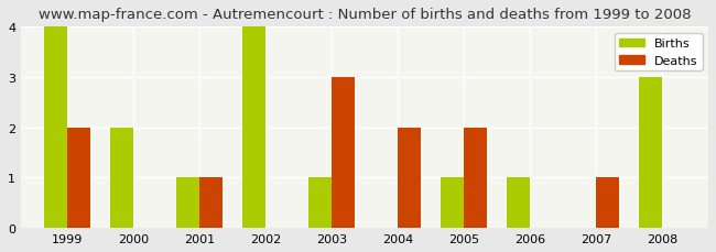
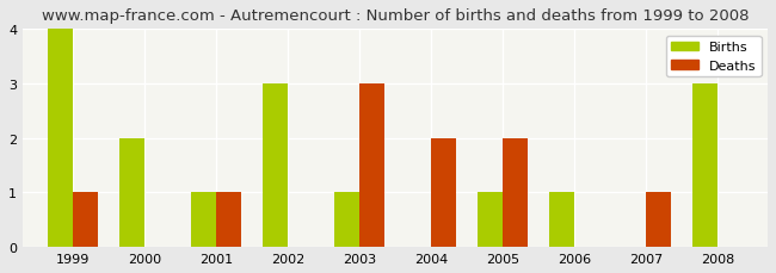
Deaths/1999: 2 -> 1
Births/2002: 4 -> 3
